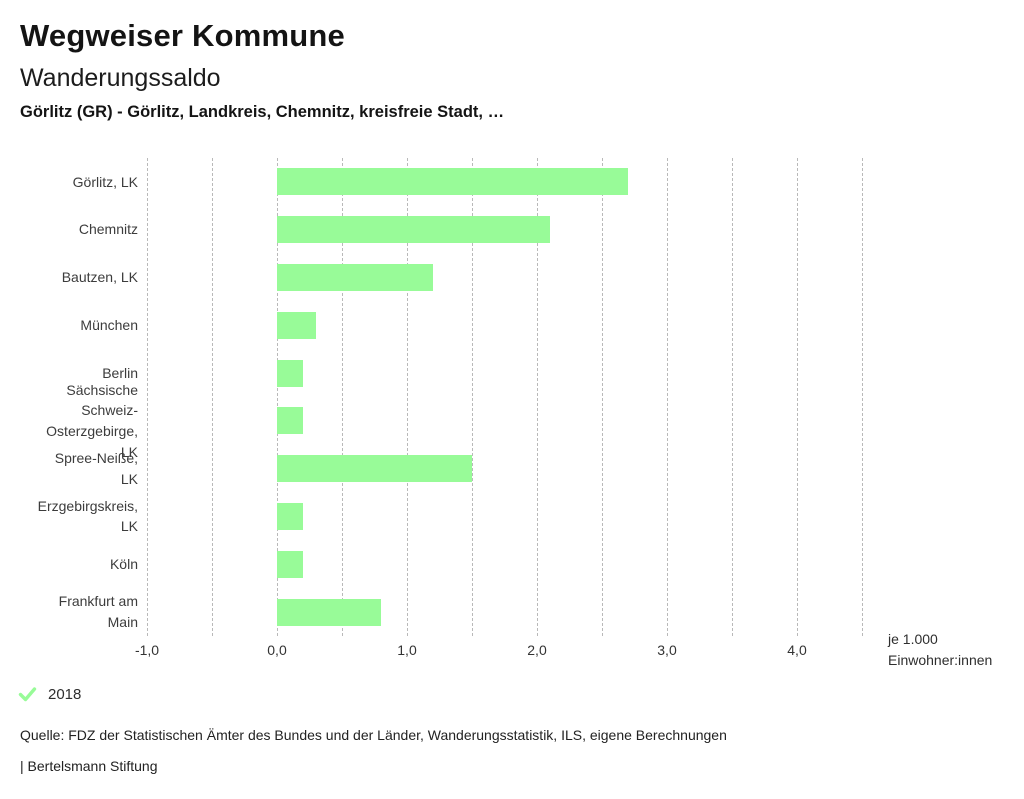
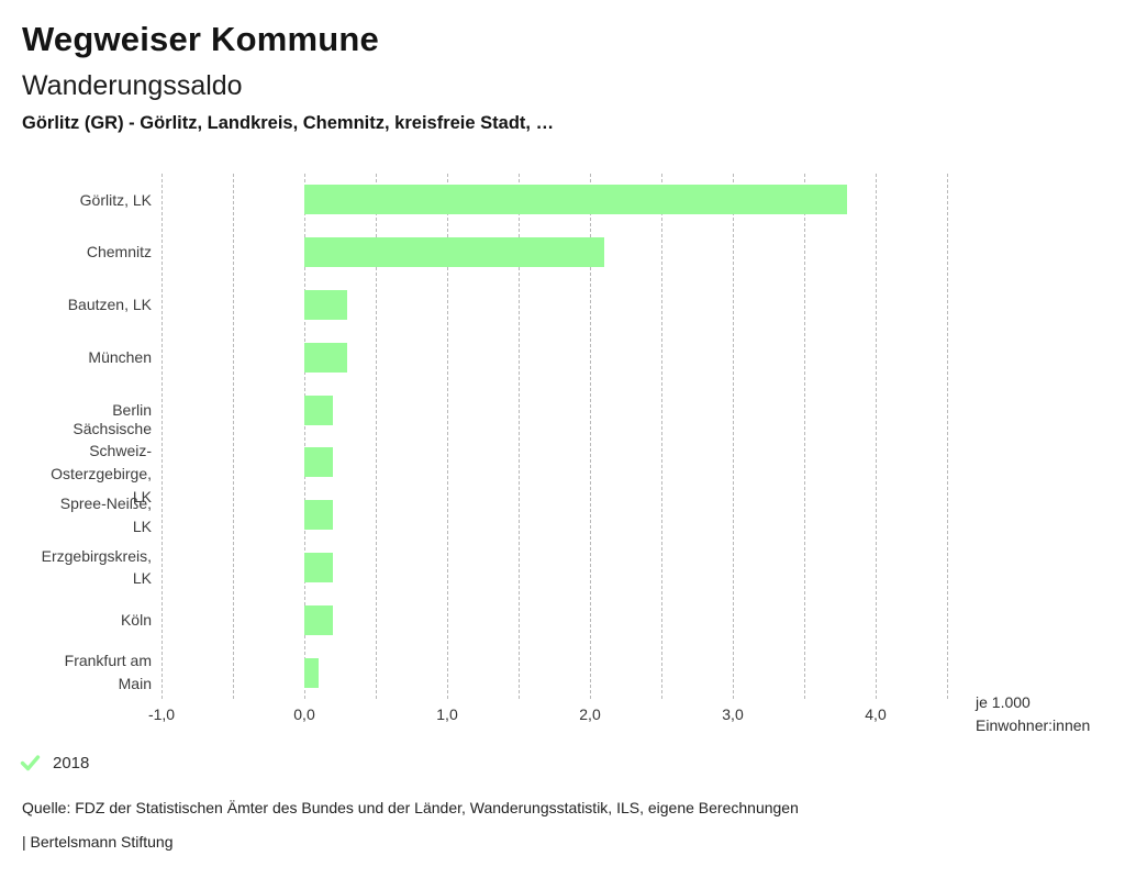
Görlitz, LK: 2,7 -> 3,8
Bautzen, LK: 1,2 -> 0,3
Spree-Neiße, LK: 1,5 -> 0,2
Frankfurt am Main: 0,8 -> 0,1
